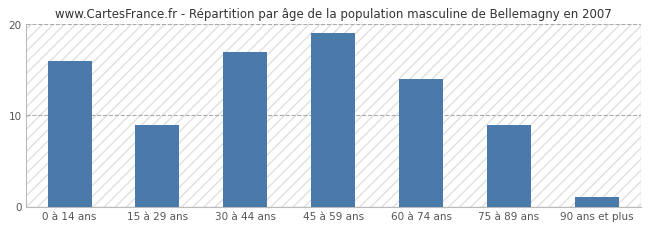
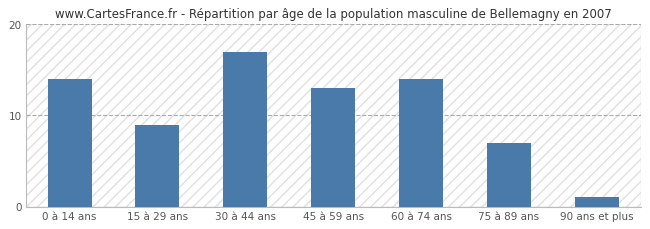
0 à 14 ans: 16 -> 14
45 à 59 ans: 19 -> 13
75 à 89 ans: 9 -> 7
